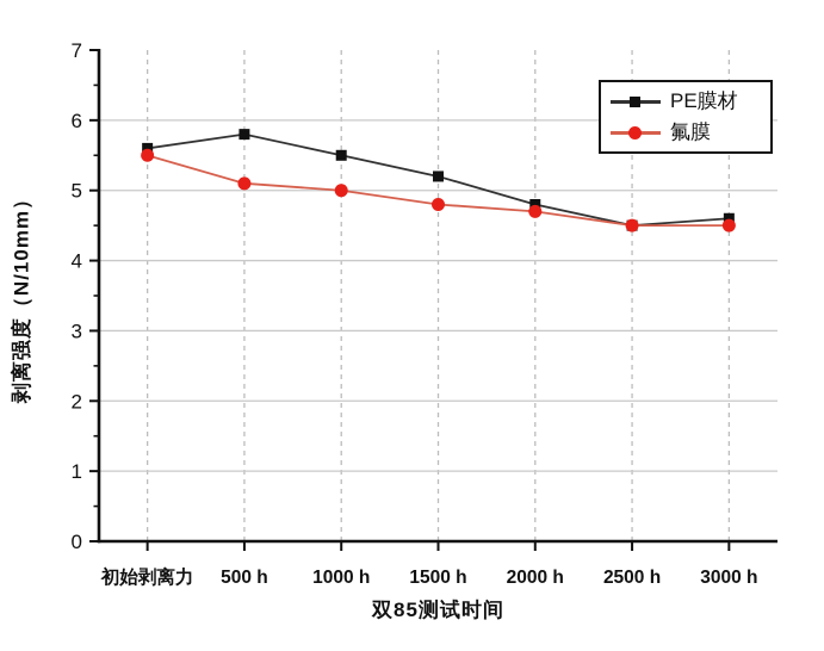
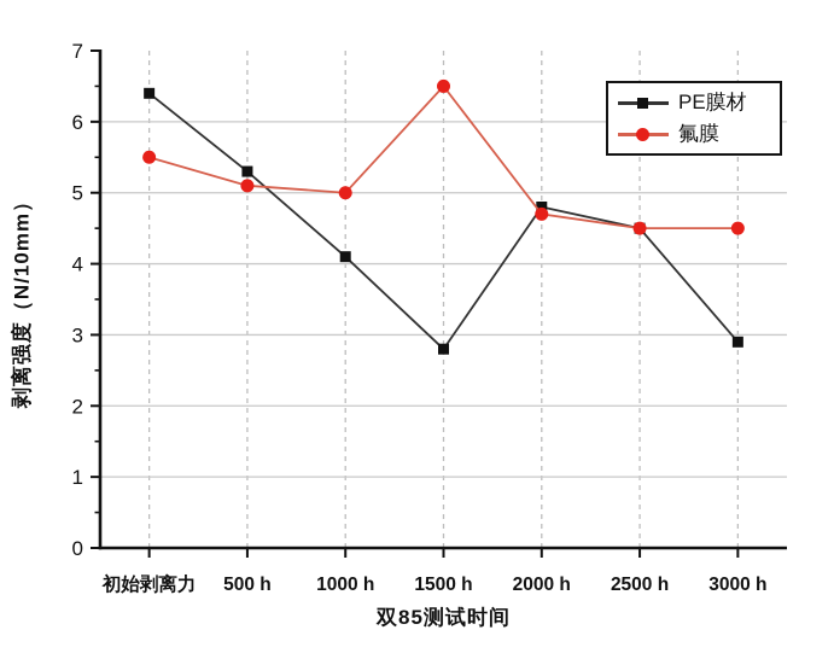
PE膜材/初始剥离力: 5.6 -> 6.4
PE膜材/500 h: 5.8 -> 5.3
PE膜材/1000 h: 5.5 -> 4.1
PE膜材/1500 h: 5.2 -> 2.8
氟膜/1500 h: 4.8 -> 6.5
PE膜材/3000 h: 4.6 -> 2.9
